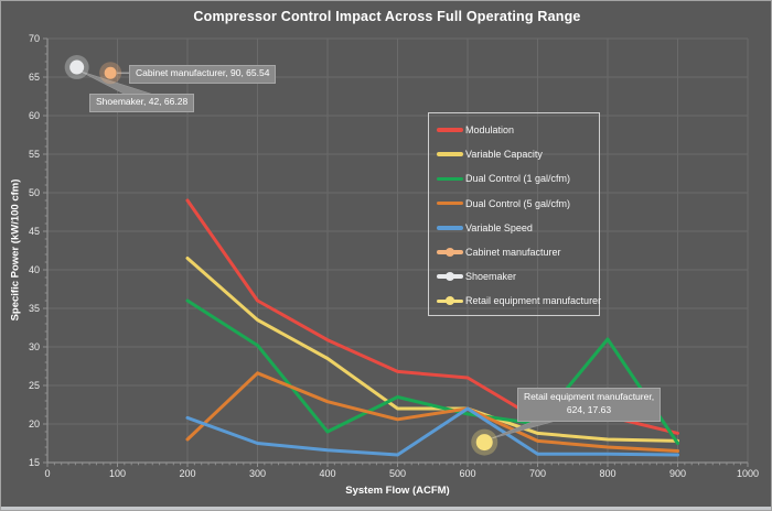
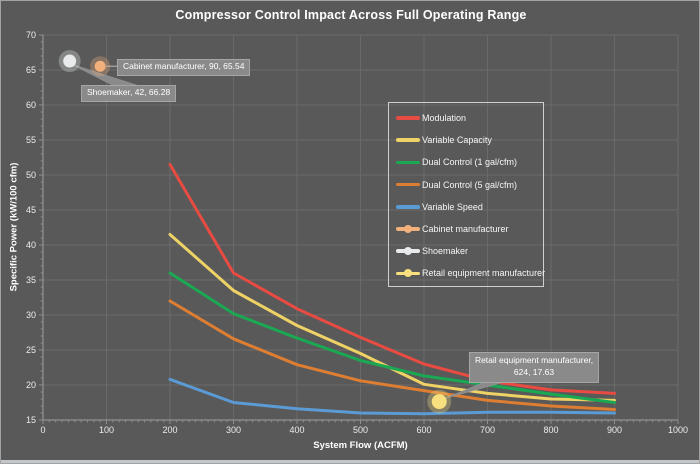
Modulation/200: 49 -> 52
Dual Control (5 gal/cfm)/200: 18 -> 32
Dual Control (1 gal/cfm)/400: 19 -> 27
Variable Capacity/500: 22 -> 24
Modulation/600: 26 -> 23
Variable Capacity/600: 22 -> 20
Dual Control (5 gal/cfm)/600: 22 -> 19
Variable Speed/600: 22 -> 16
Modulation/800: 21 -> 19
Dual Control (1 gal/cfm)/800: 31 -> 19
